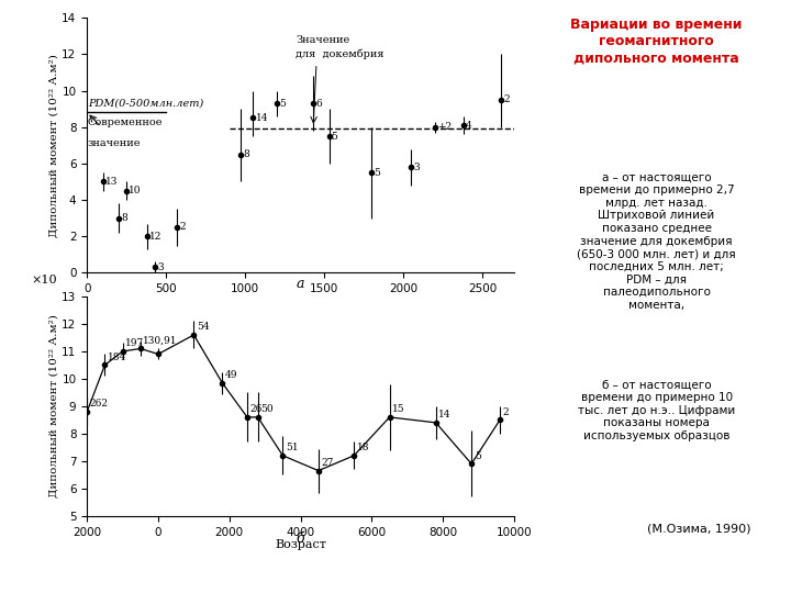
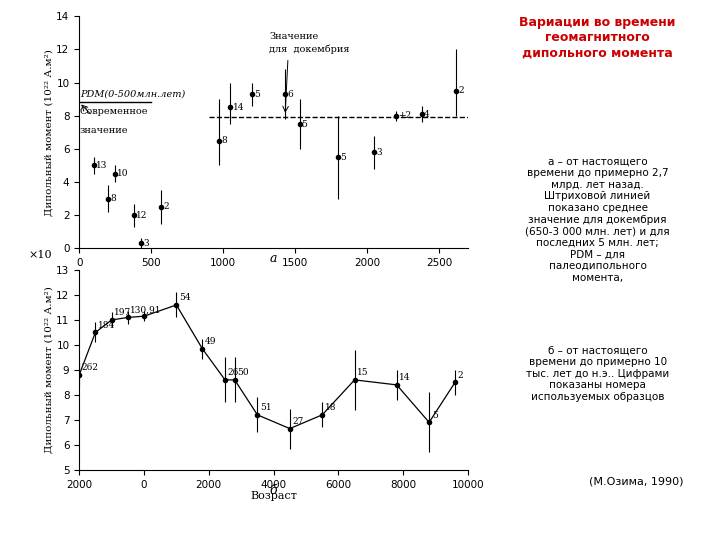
0: 10.90 -> 11.15
